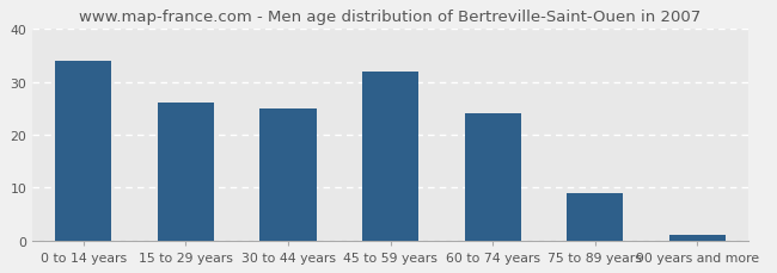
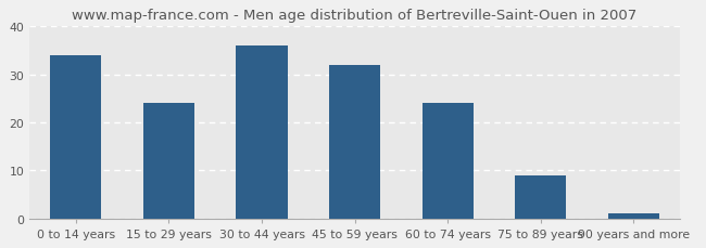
15 to 29 years: 26 -> 24
30 to 44 years: 25 -> 36
